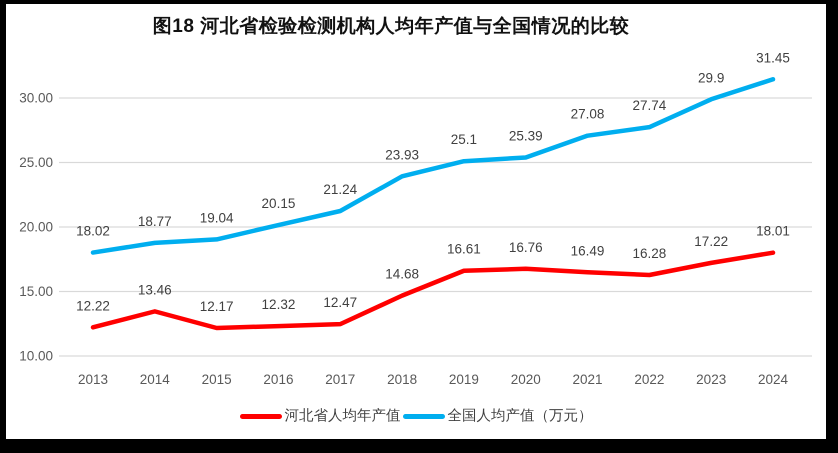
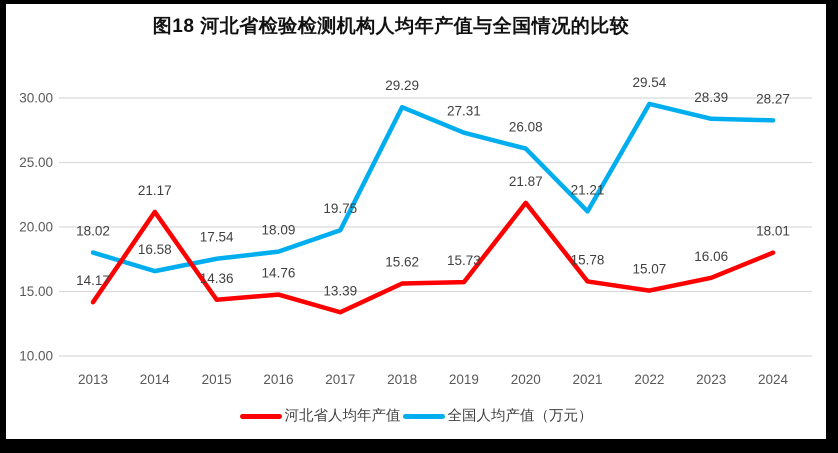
河北省人均年产值/2013: 12.22 -> 14.17
全国人均产值（万元）/2014: 18.77 -> 16.58
河北省人均年产值/2014: 13.46 -> 21.17
全国人均产值（万元）/2015: 19.04 -> 17.54
河北省人均年产值/2015: 12.17 -> 14.36
全国人均产值（万元）/2016: 20.15 -> 18.09
河北省人均年产值/2016: 12.32 -> 14.76
全国人均产值（万元）/2017: 21.24 -> 19.75
河北省人均年产值/2017: 12.47 -> 13.39
全国人均产值（万元）/2018: 23.93 -> 29.29
河北省人均年产值/2018: 14.68 -> 15.62
全国人均产值（万元）/2019: 25.1 -> 27.31
河北省人均年产值/2019: 16.61 -> 15.73
全国人均产值（万元）/2020: 25.39 -> 26.08
河北省人均年产值/2020: 16.76 -> 21.87
全国人均产值（万元）/2021: 27.08 -> 21.21
河北省人均年产值/2021: 16.49 -> 15.78
全国人均产值（万元）/2022: 27.74 -> 29.54
河北省人均年产值/2022: 16.28 -> 15.07
全国人均产值（万元）/2023: 29.9 -> 28.39
河北省人均年产值/2023: 17.22 -> 16.06
全国人均产值（万元）/2024: 31.45 -> 28.27
